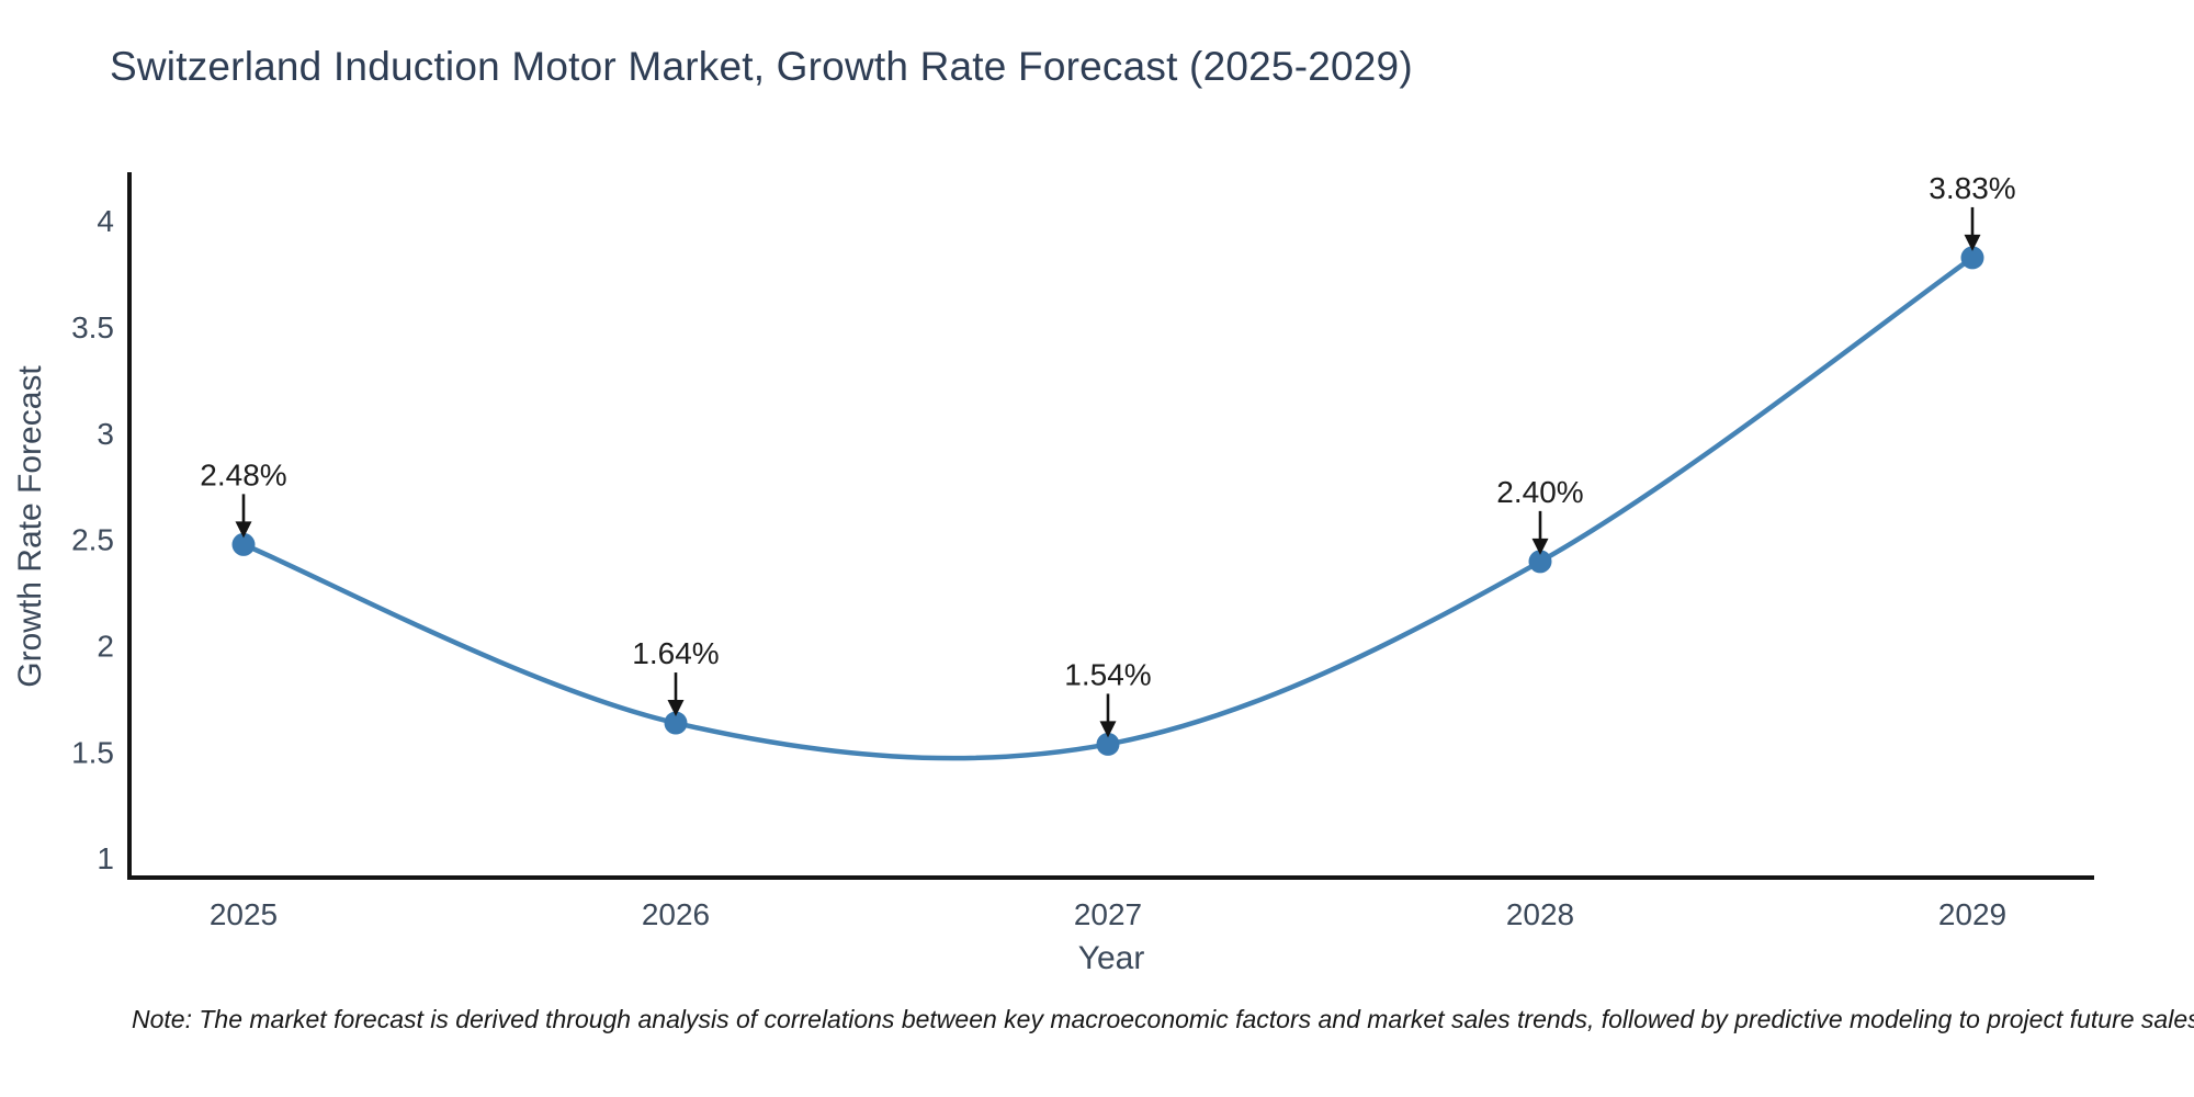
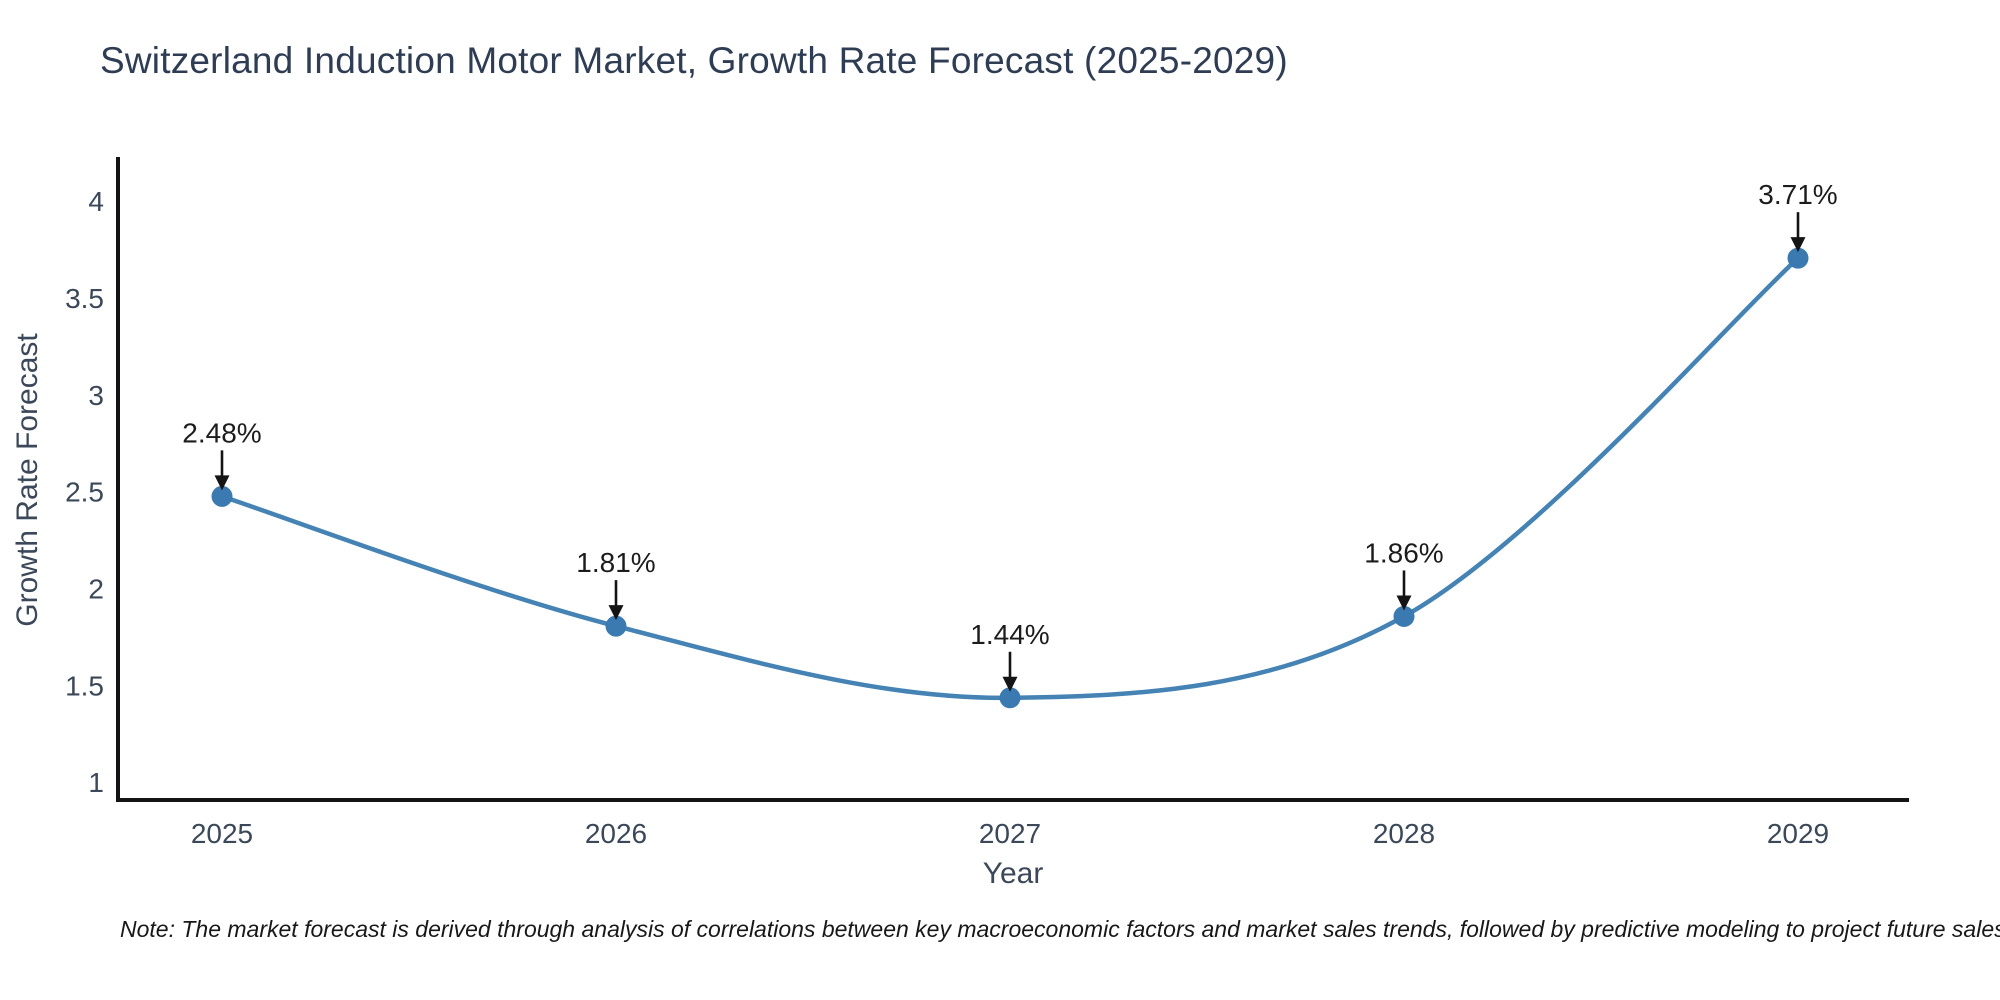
2026: 1.64% -> 1.81%
2027: 1.54% -> 1.44%
2028: 2.40% -> 1.86%
2029: 3.83% -> 3.71%
